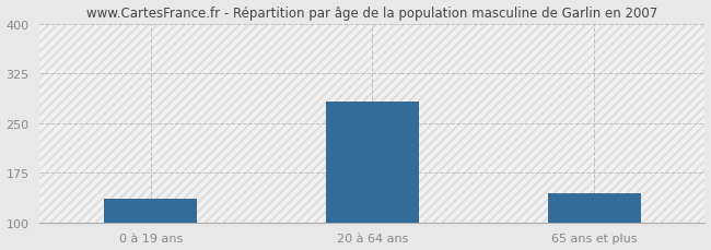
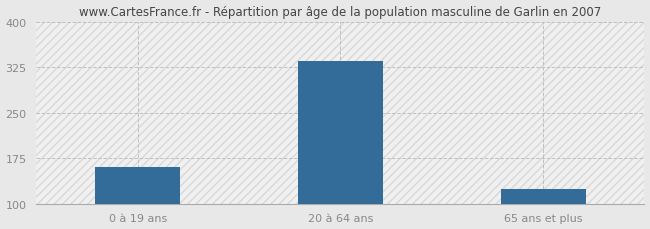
0 à 19 ans: 136 -> 160
20 à 64 ans: 282 -> 335
65 ans et plus: 144 -> 125
